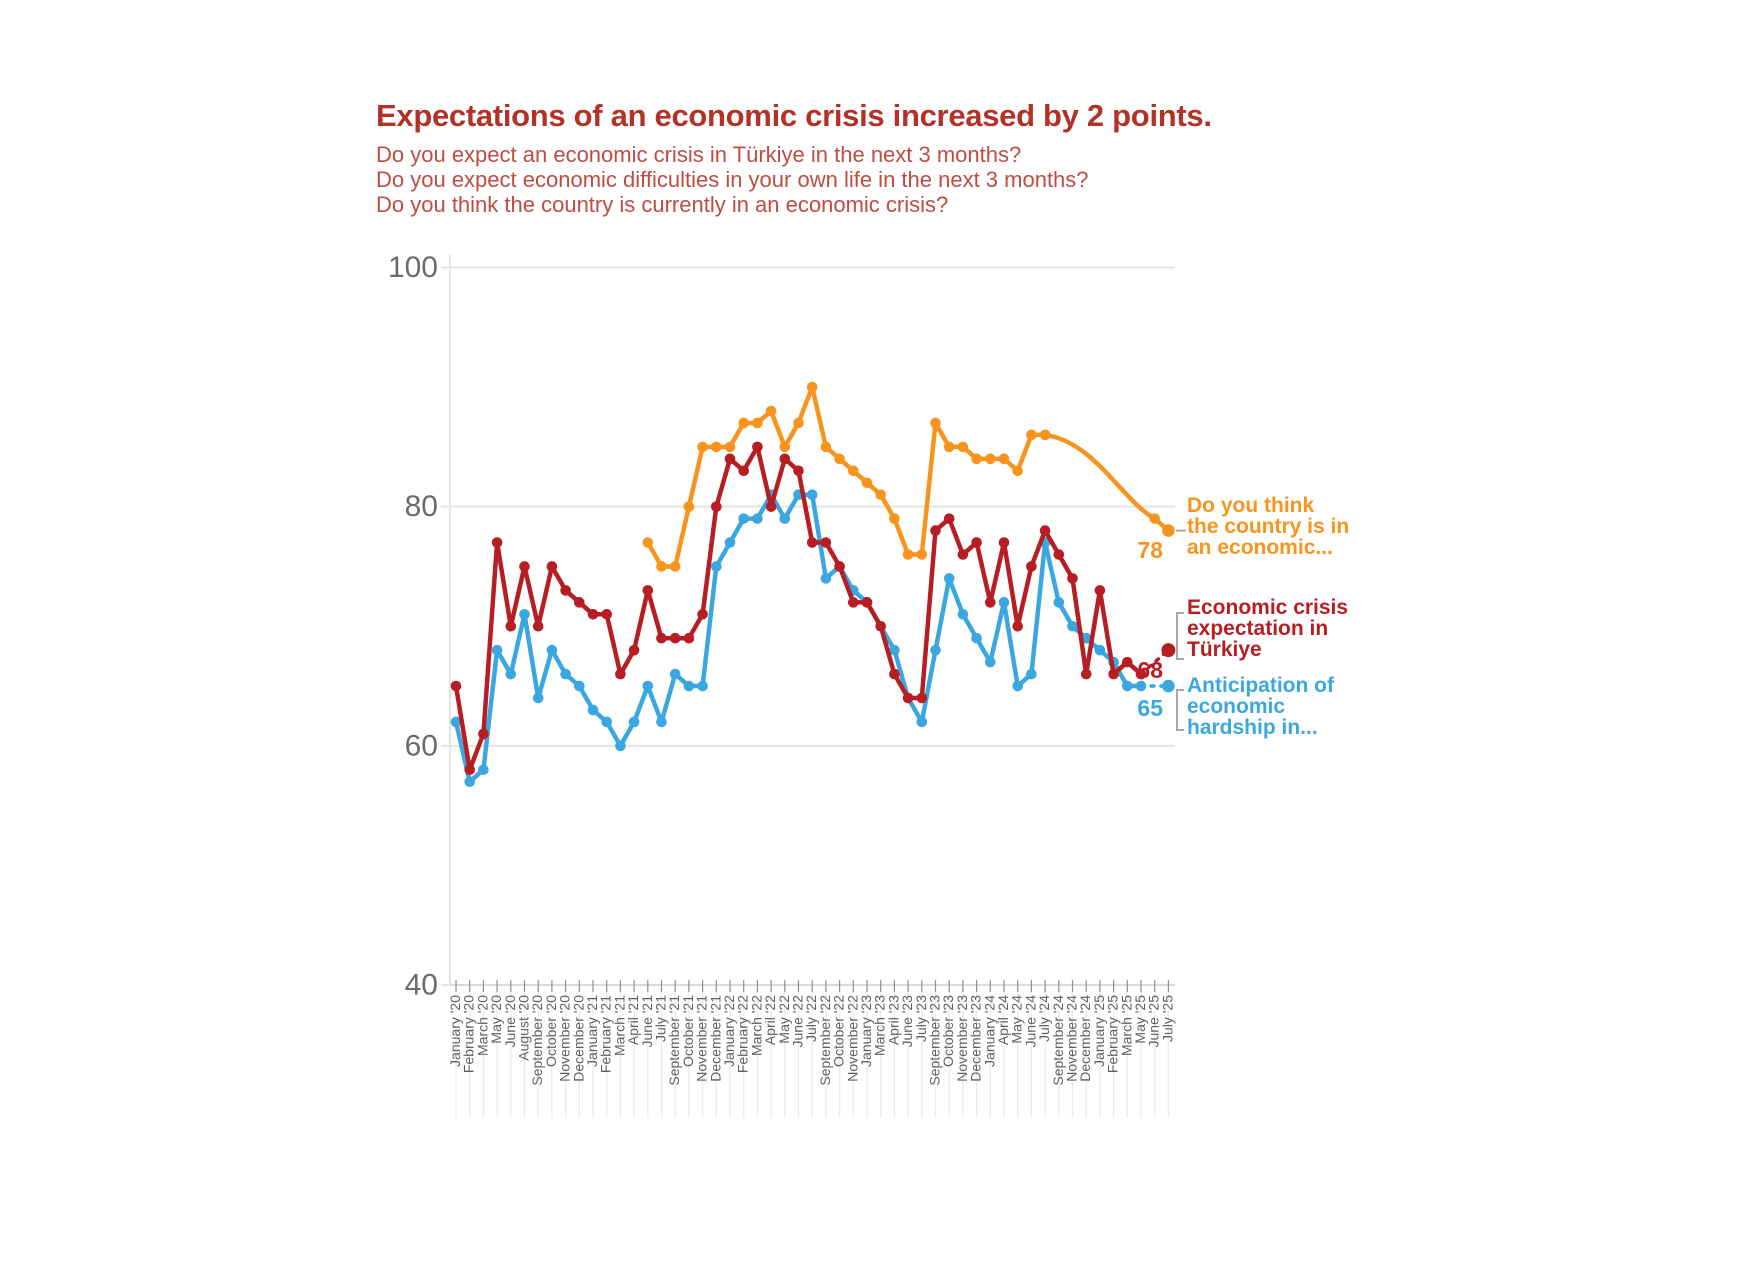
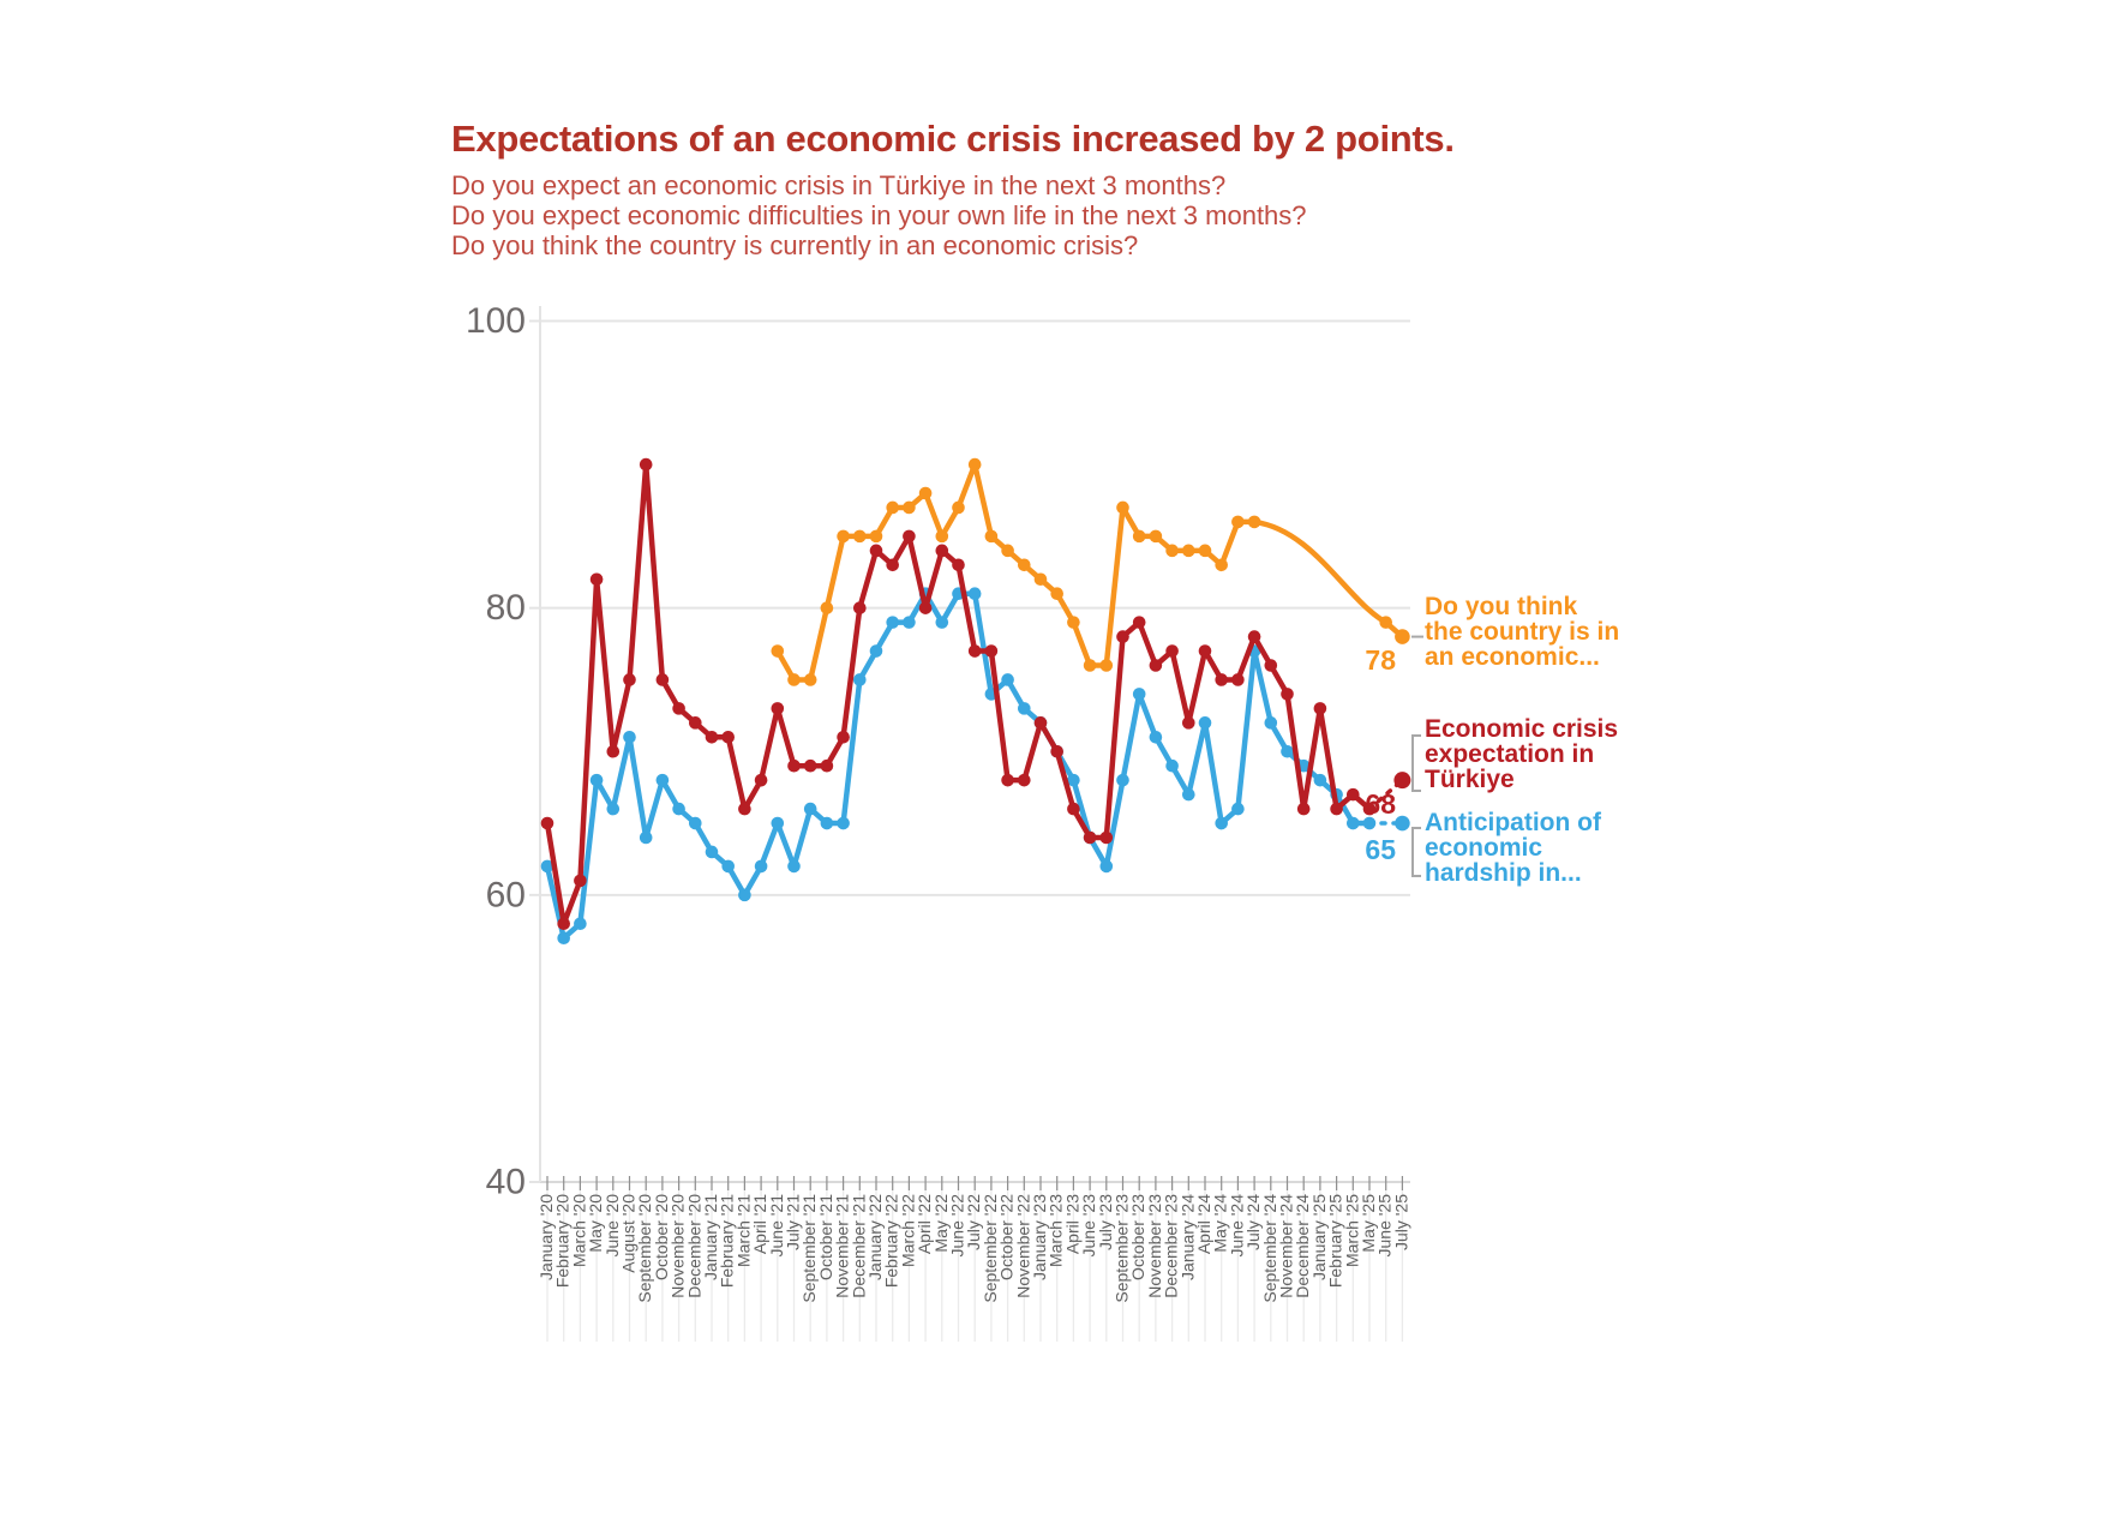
Economic crisis expectation in Türkiye/May '20: 77 -> 82
Economic crisis expectation in Türkiye/September '20: 70 -> 90
Economic crisis expectation in Türkiye/October '22: 75 -> 68
Economic crisis expectation in Türkiye/November '22: 72 -> 68
Economic crisis expectation in Türkiye/May '24: 70 -> 75
